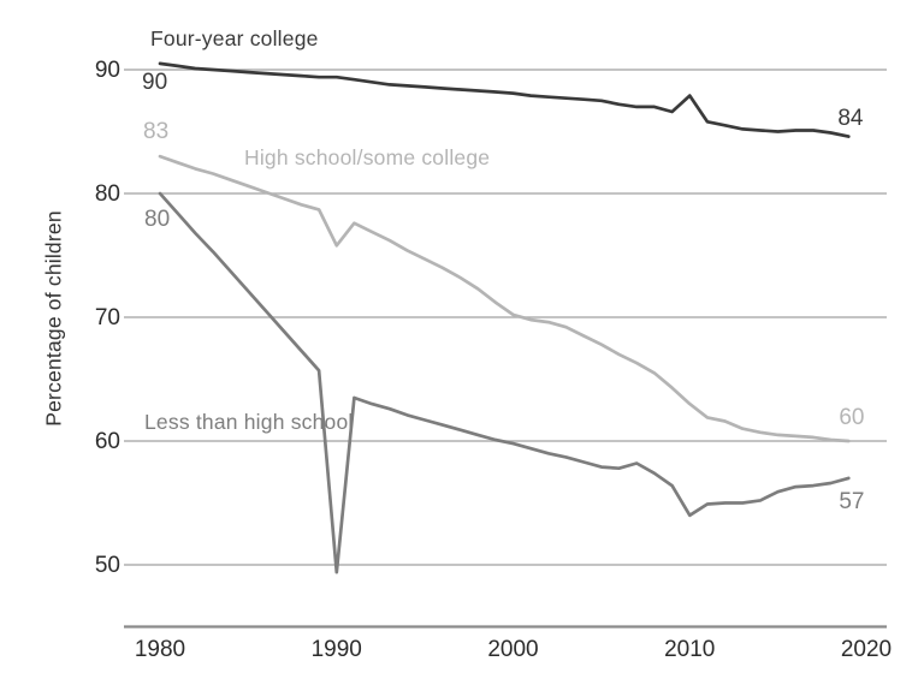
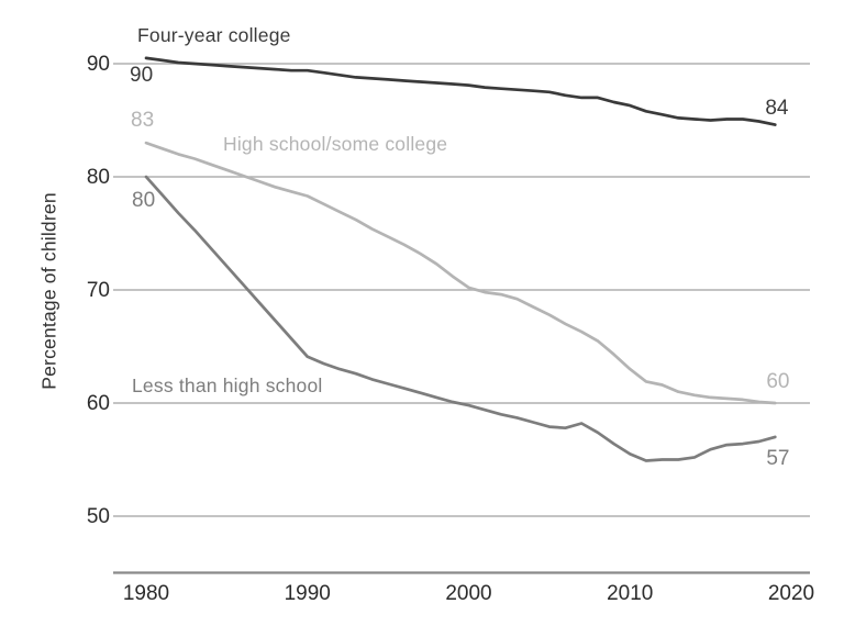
High school/some college/1990: 75.8 -> 78.3
Less than high school/1990: 49.4 -> 64.1
Four-year college/2010: 87.9 -> 86.3
Less than high school/2010: 54.0 -> 55.5
